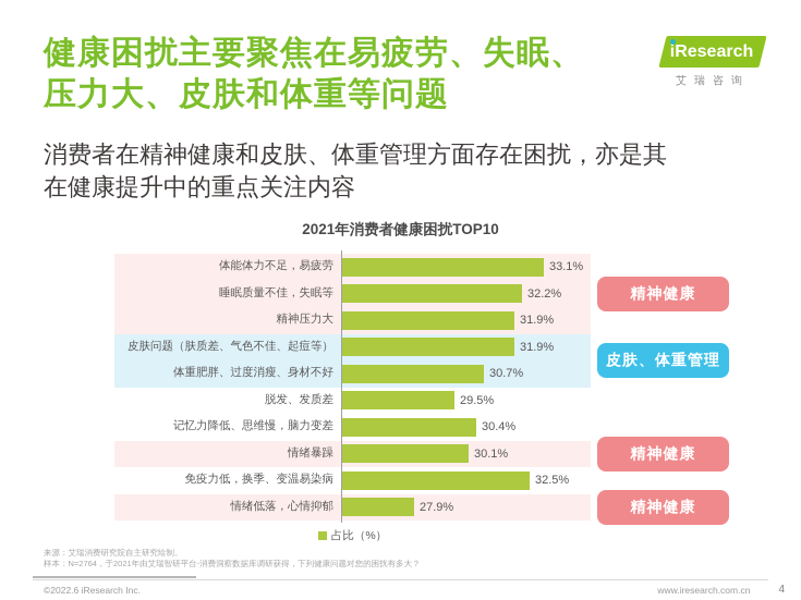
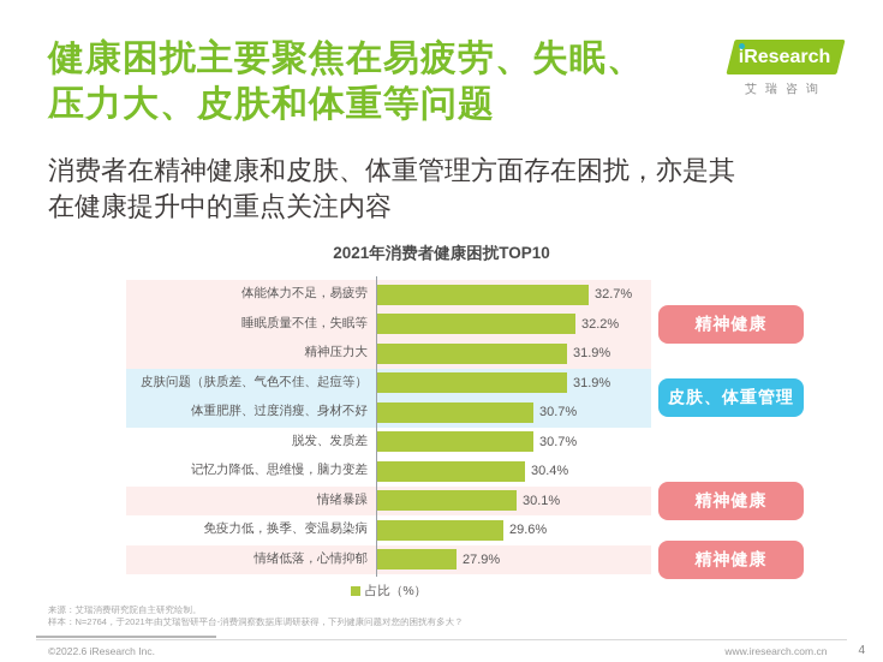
体能体力不足，易疲劳: 33.1% -> 32.7%
脱发、发质差: 29.5% -> 30.7%
免疫力低，换季、变温易染病: 32.5% -> 29.6%
